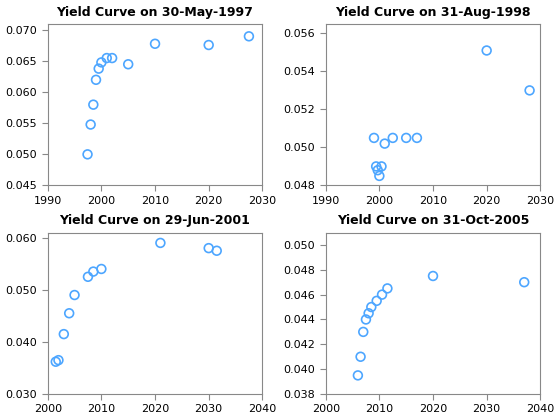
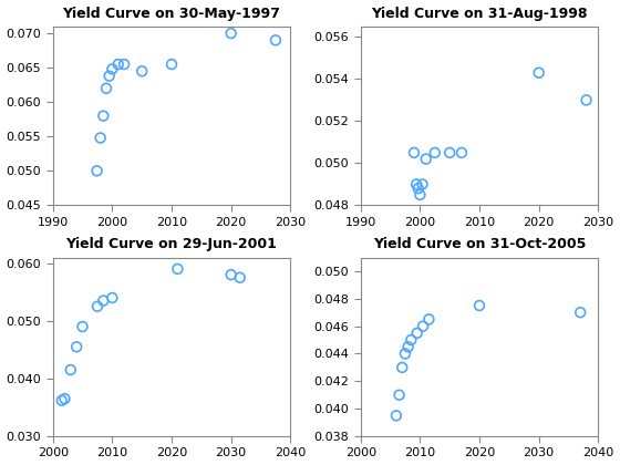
Yield Curve on 30-May-1997/2010: 0.0678 -> 0.0655
Yield Curve on 30-May-1997/2020: 0.0676 -> 0.0700
Yield Curve on 31-Aug-1998/2020: 0.0551 -> 0.0543
